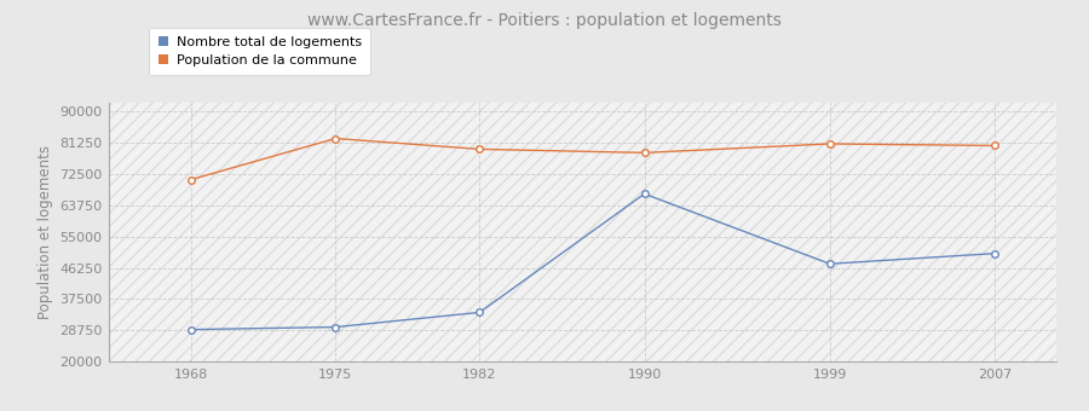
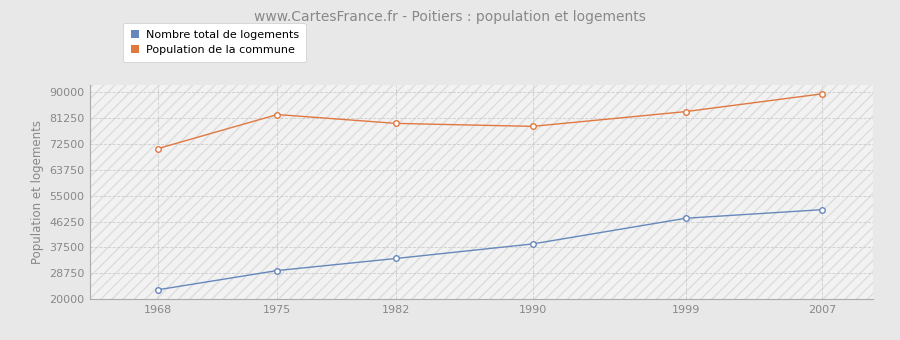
Nombre total de logements/1968: 29000 -> 23200
Nombre total de logements/1990: 67000 -> 38700
Population de la commune/1999: 81000 -> 83500
Population de la commune/2007: 80500 -> 89500
